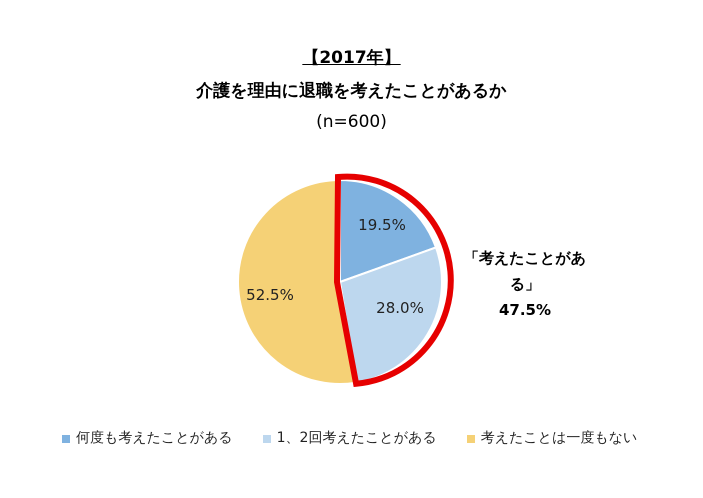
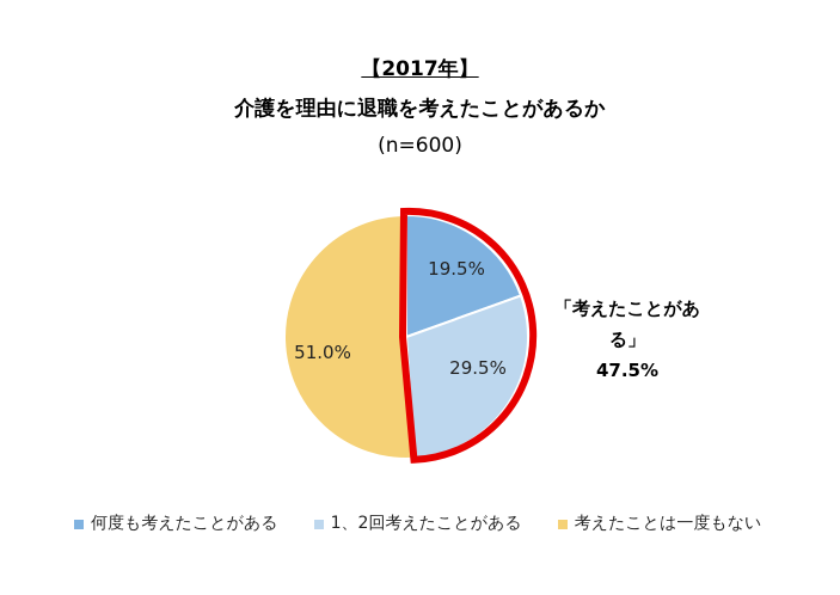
1、2回考えたことがある: 28.0% -> 29.5%
考えたことは一度もない: 52.5% -> 51.0%
